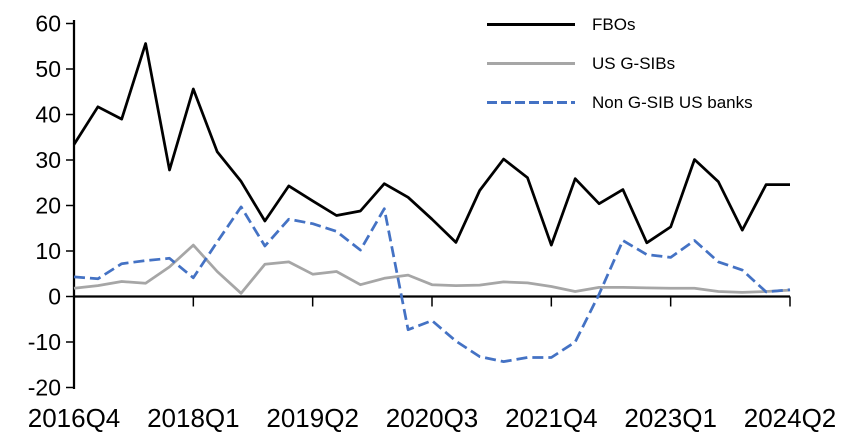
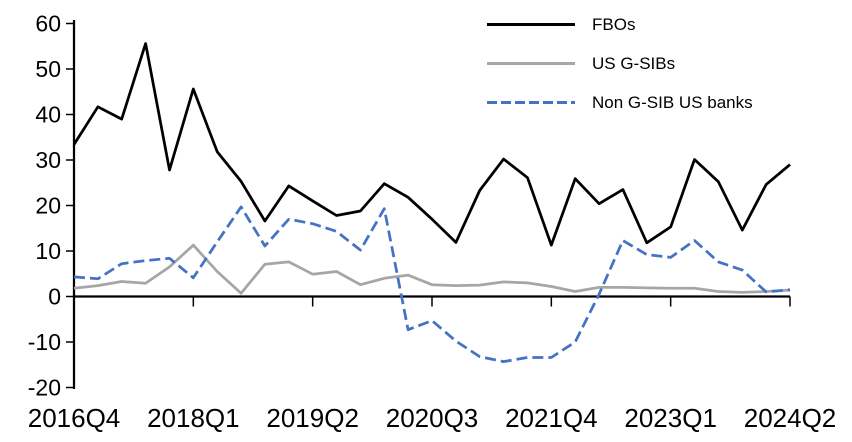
FBOs/2024Q2: 25 -> 29
